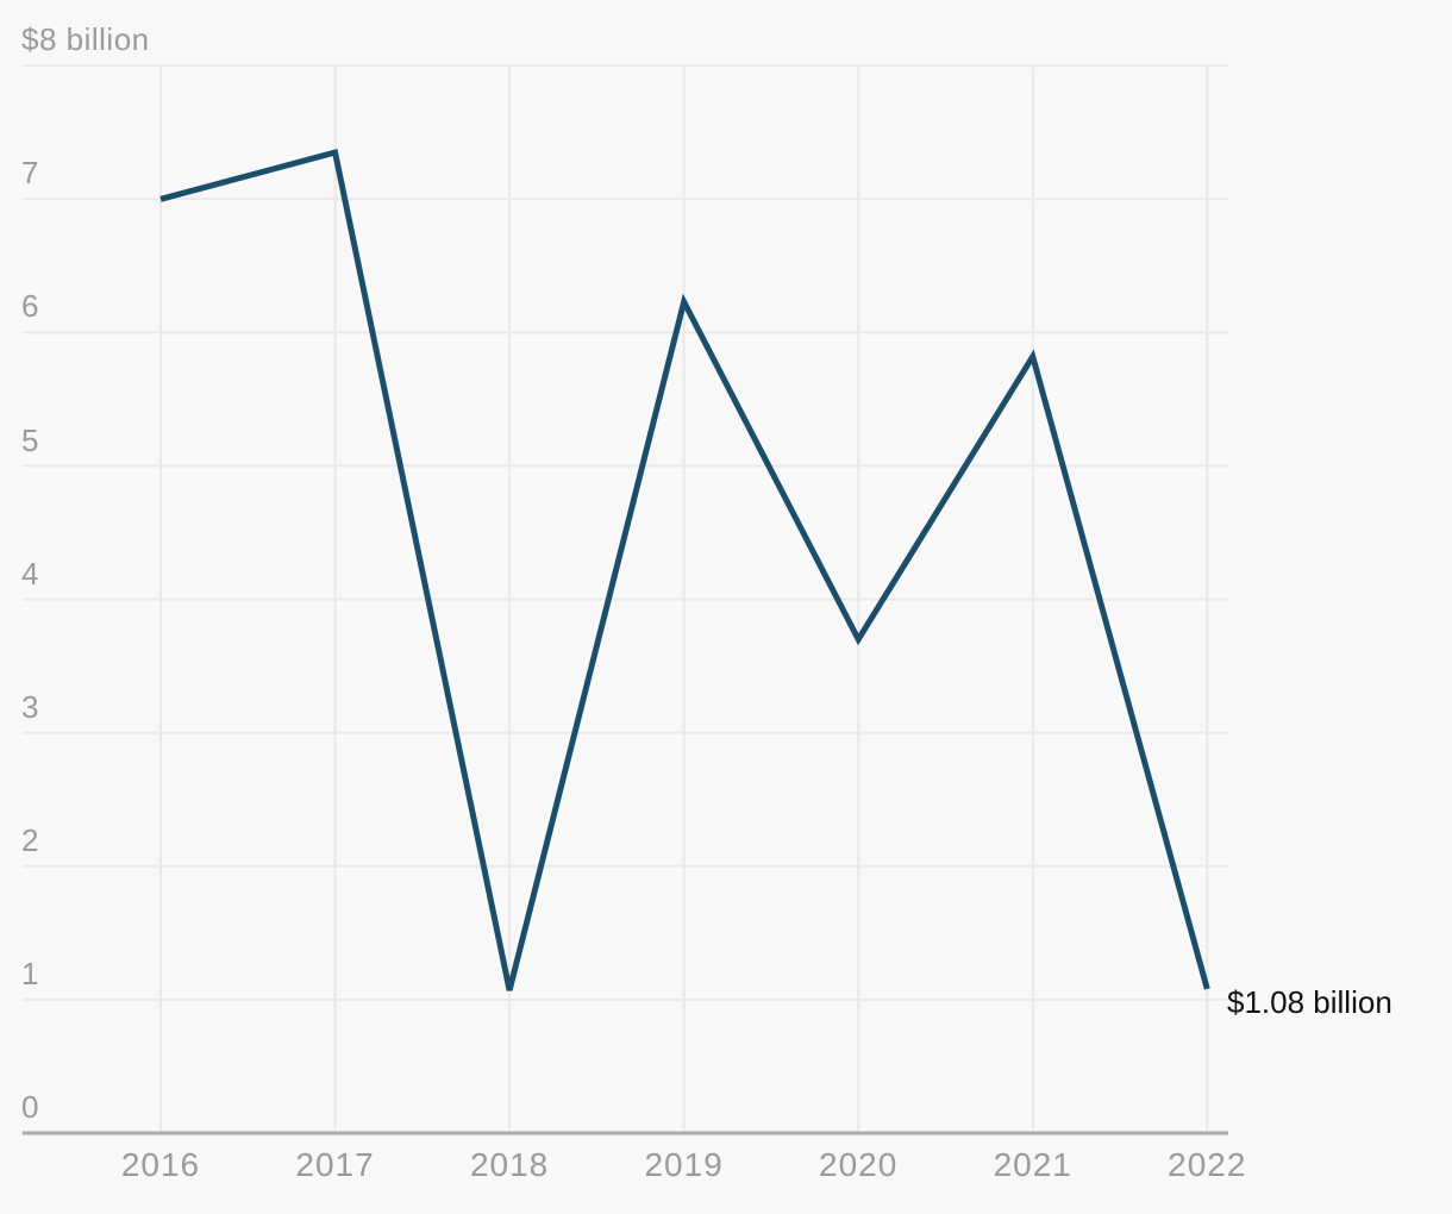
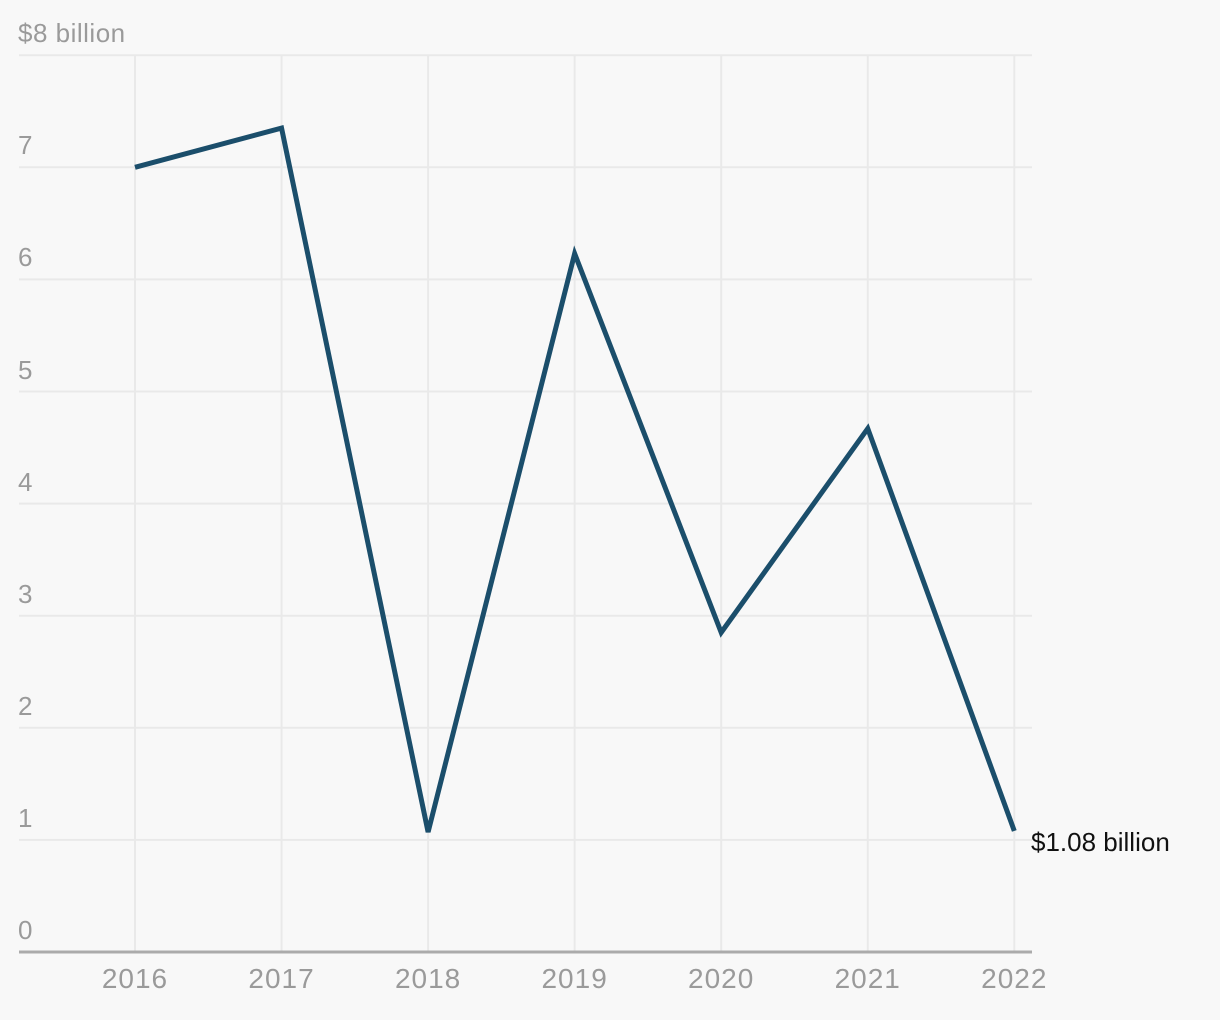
2020: 3.70 -> 2.85
2021: 5.82 -> 4.67
